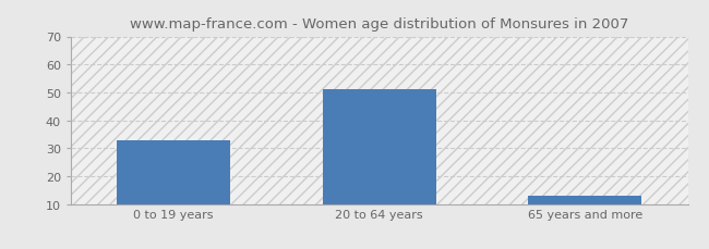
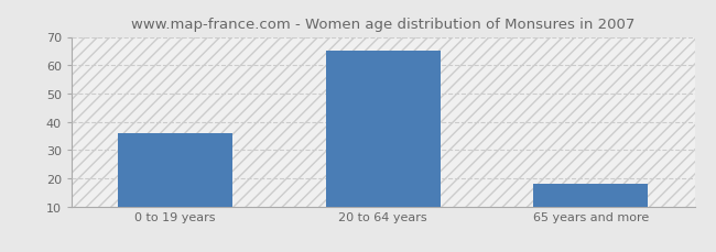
0 to 19 years: 33 -> 36
20 to 64 years: 51 -> 65
65 years and more: 13 -> 18
